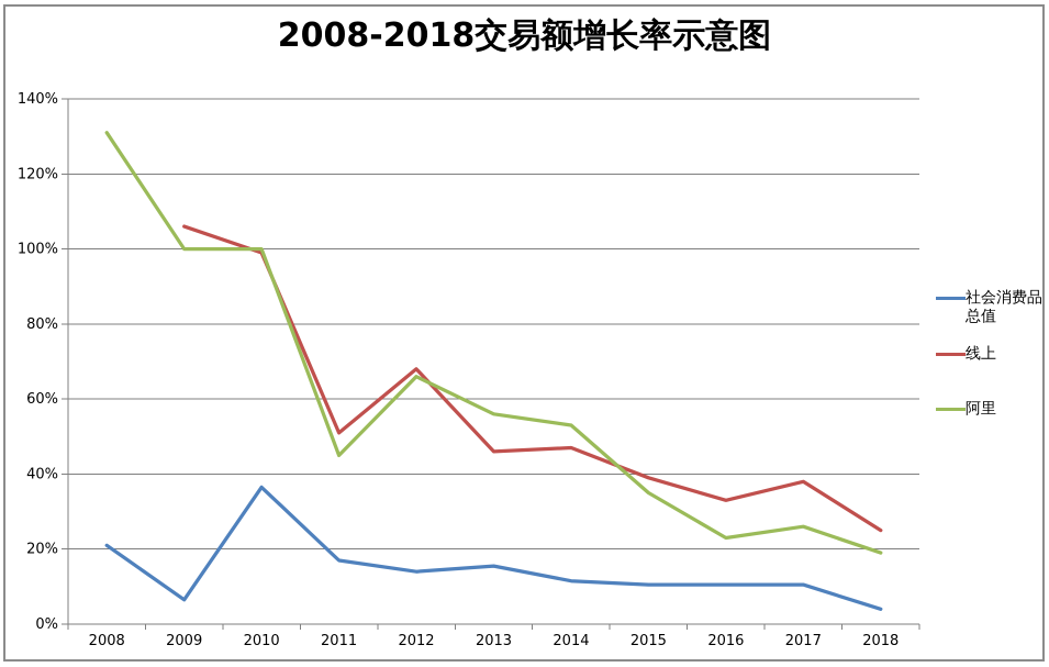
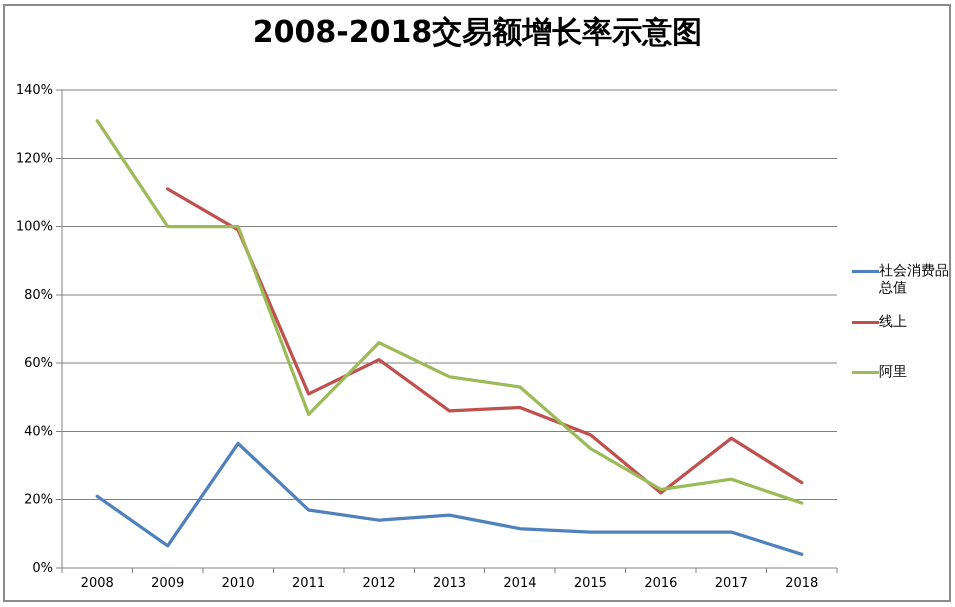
线上/2009: 106% -> 111%
线上/2012: 68% -> 61%
线上/2016: 33% -> 22%
